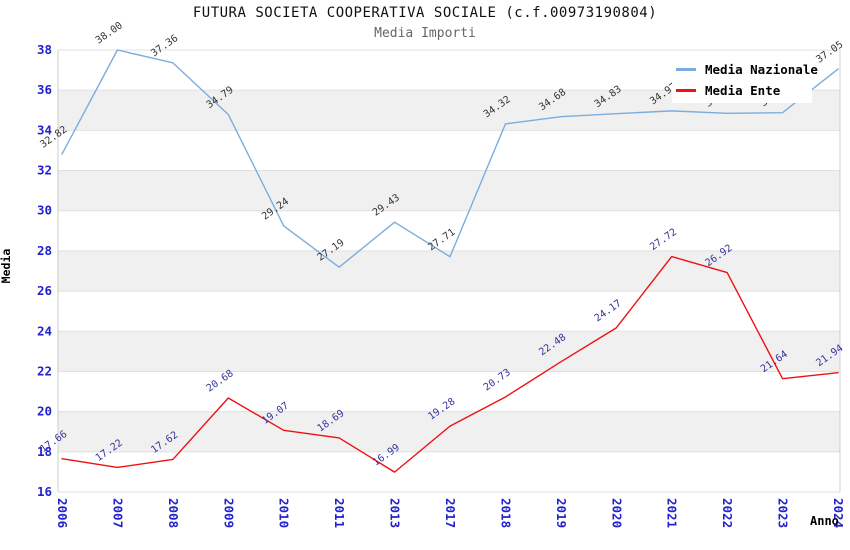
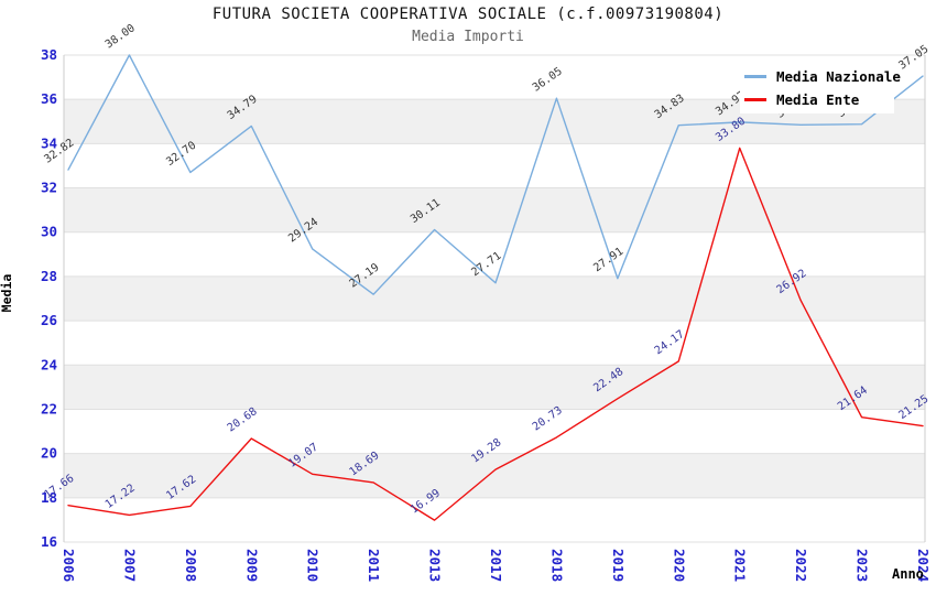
Media Nazionale/2008: 37.36 -> 32.70
Media Nazionale/2013: 29.43 -> 30.11
Media Nazionale/2018: 34.32 -> 36.05
Media Nazionale/2019: 34.68 -> 27.91
Media Ente/2021: 27.72 -> 33.80
Media Ente/2024: 21.94 -> 21.25
